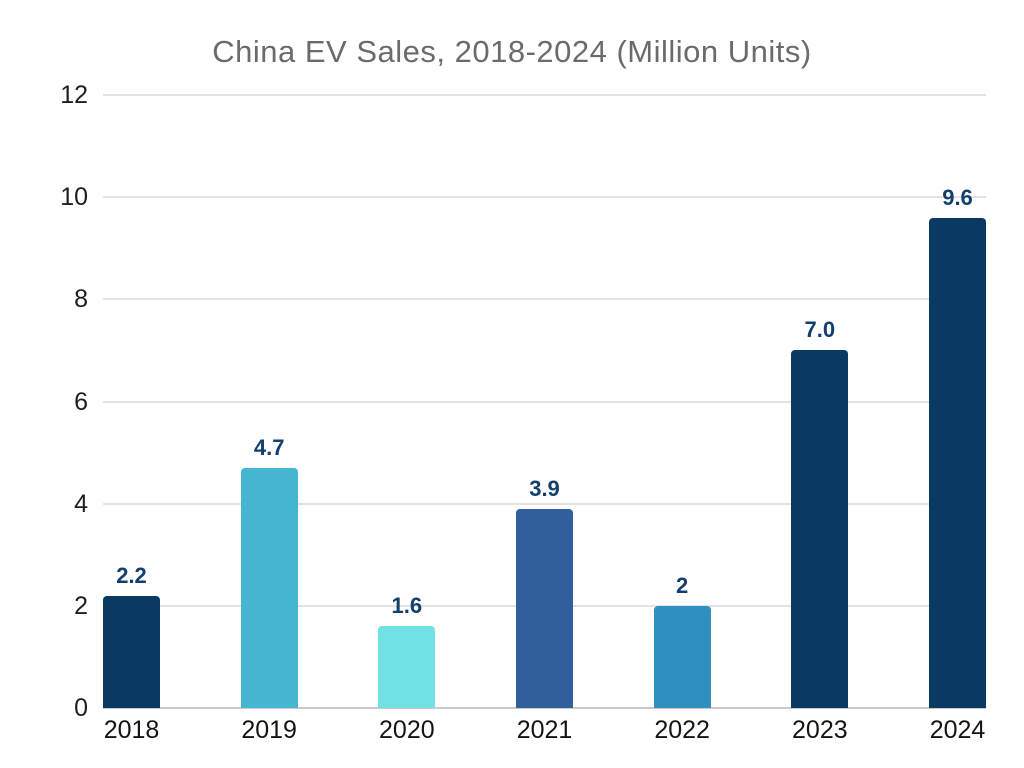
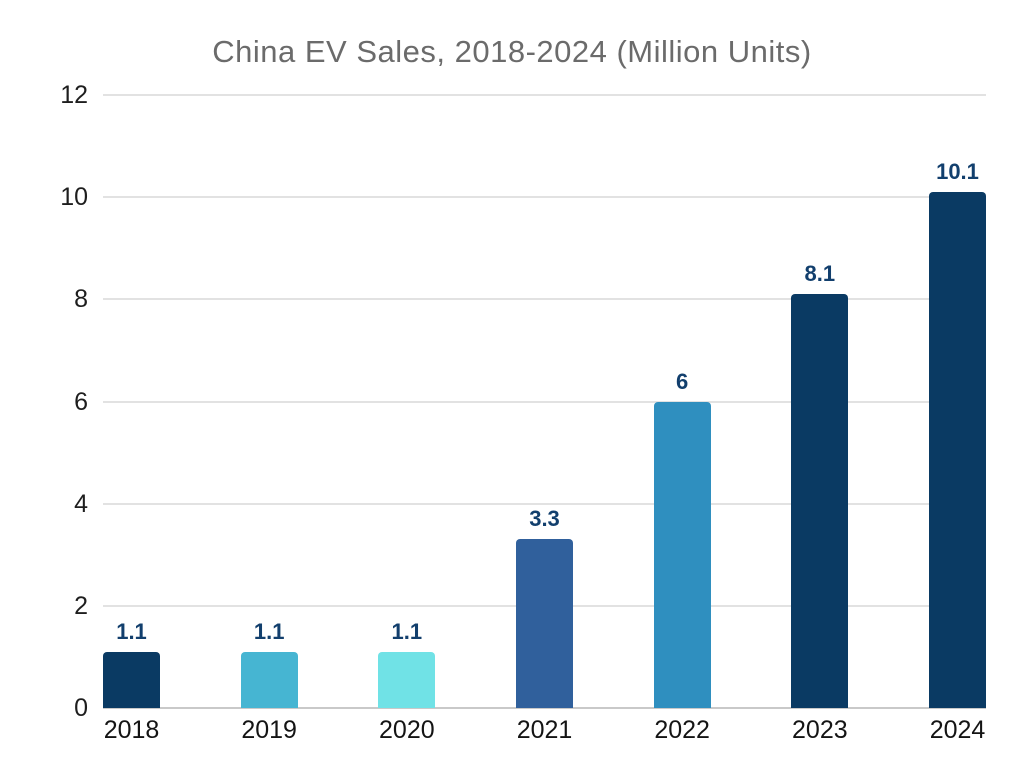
2018: 2.2 -> 1.1
2019: 4.7 -> 1.1
2020: 1.6 -> 1.1
2021: 3.9 -> 3.3
2022: 2 -> 6
2023: 7.0 -> 8.1
2024: 9.6 -> 10.1
